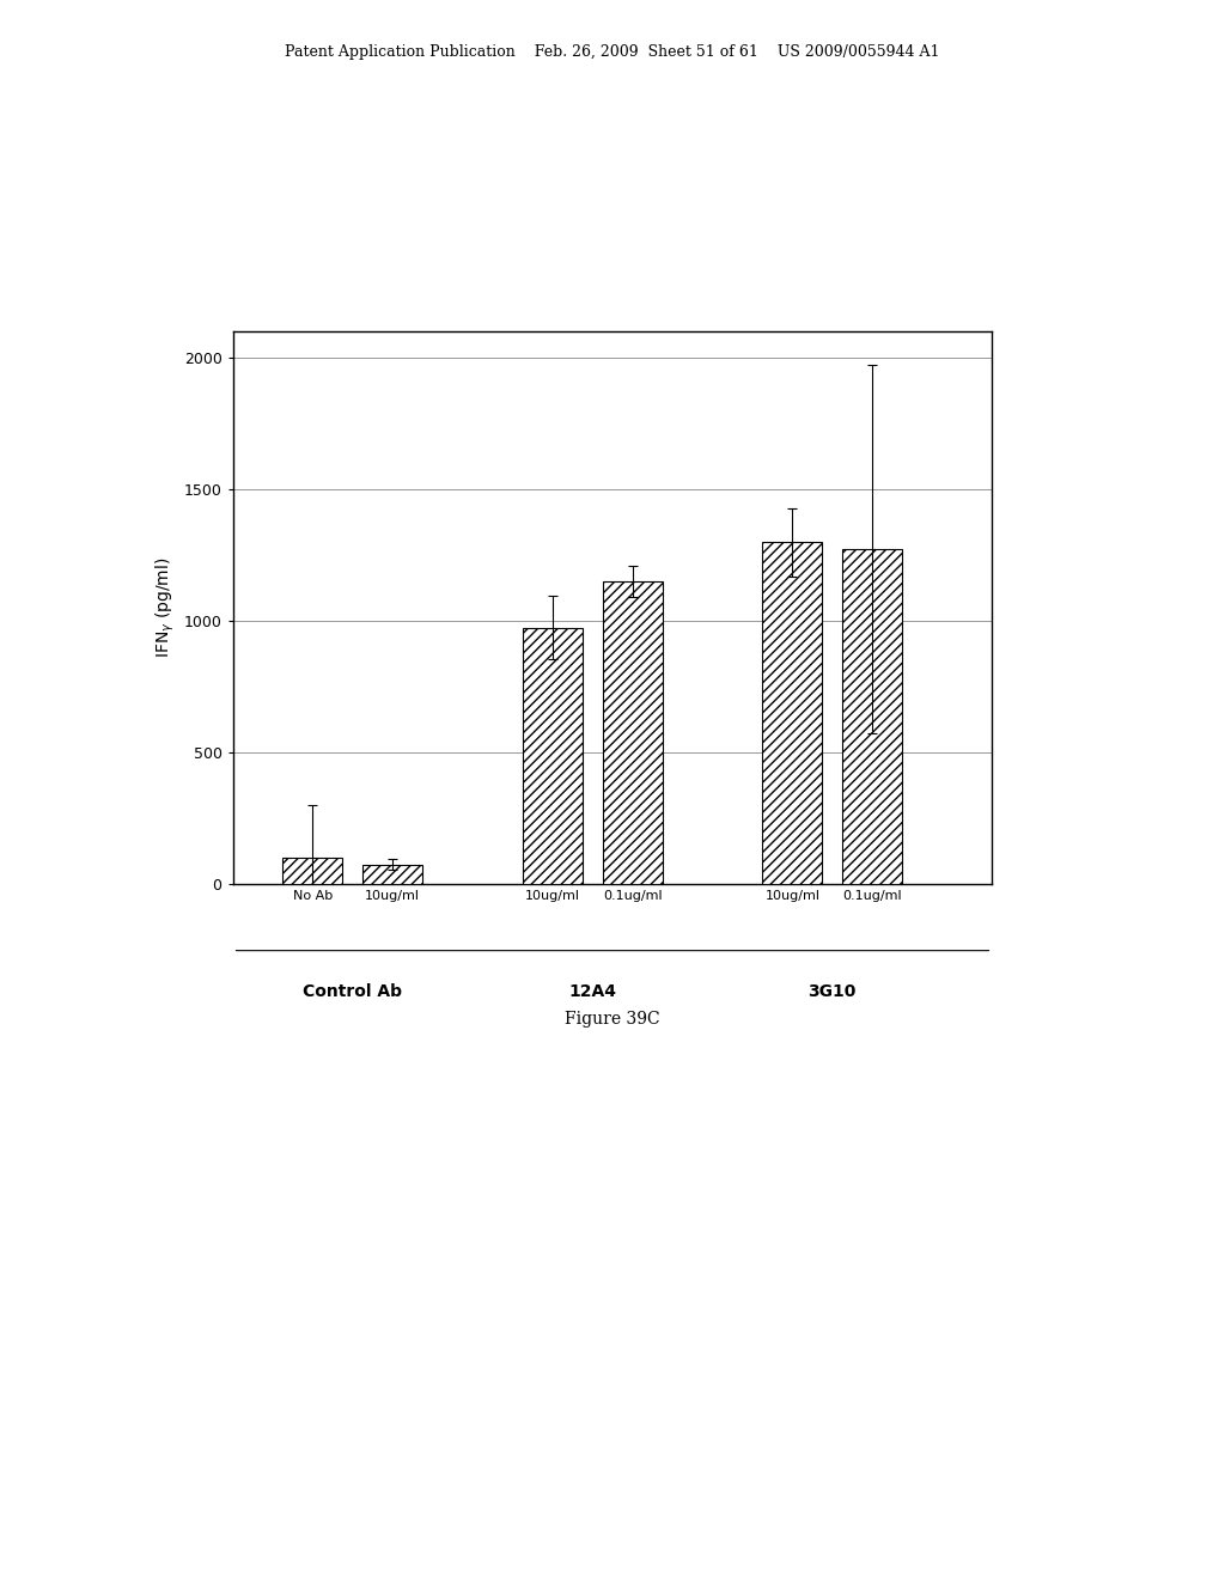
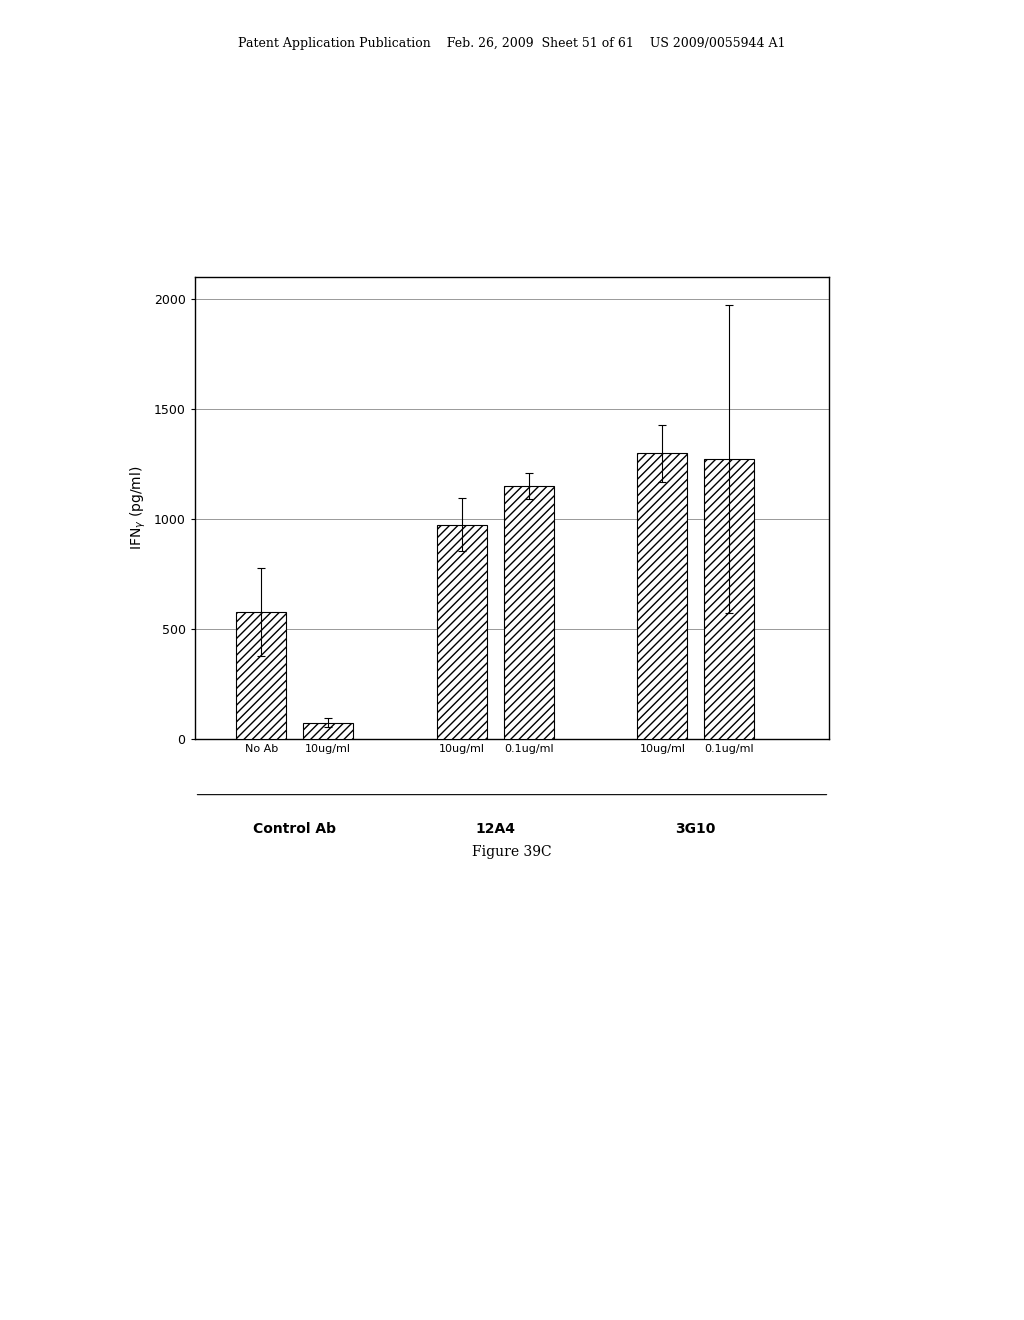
No Ab: 100 -> 580
